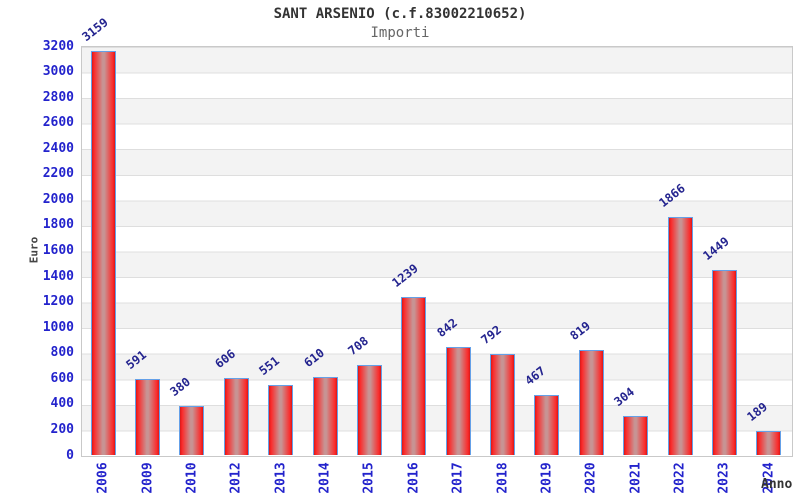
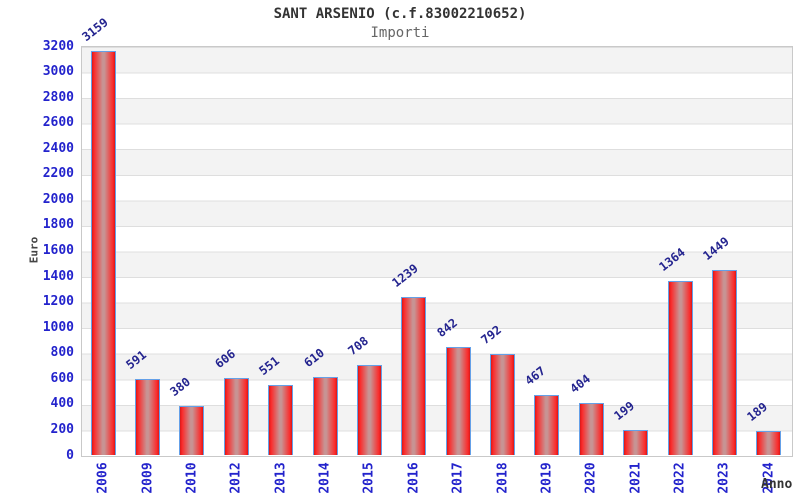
2020: 819 -> 404
2021: 304 -> 199
2022: 1866 -> 1364
